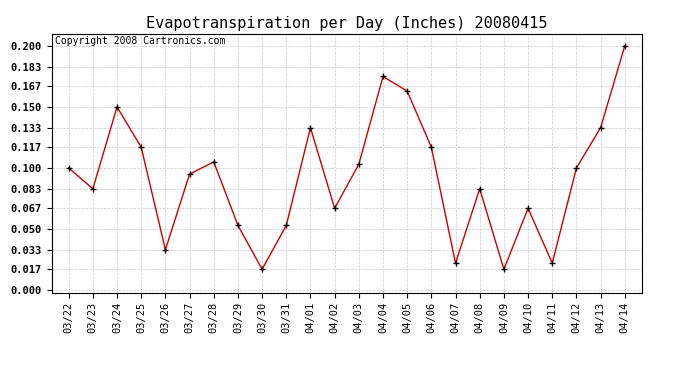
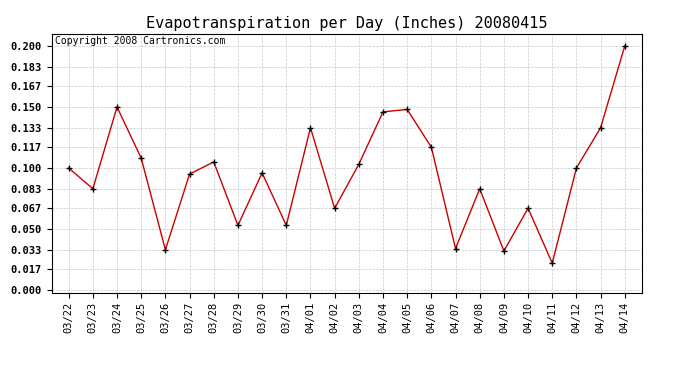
03/25: 0.117 -> 0.108
03/30: 0.017 -> 0.096
04/04: 0.175 -> 0.146
04/05: 0.163 -> 0.148
04/07: 0.022 -> 0.034
04/09: 0.017 -> 0.032
